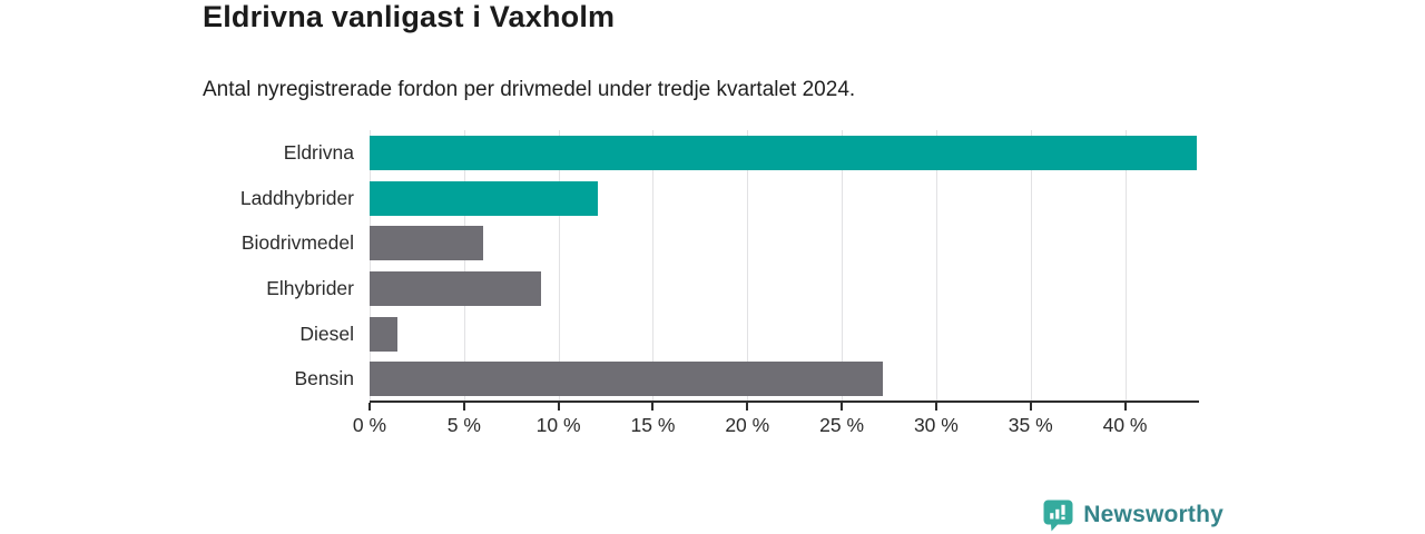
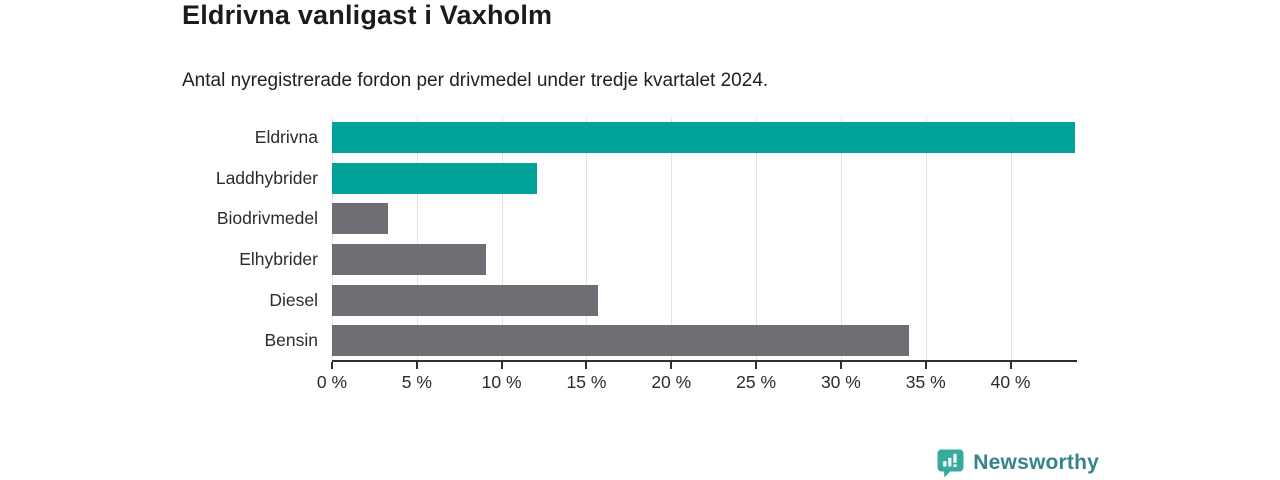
Biodrivmedel: 6.0% -> 3.3%
Diesel: 1.5% -> 15.7%
Bensin: 27.2% -> 34.0%
